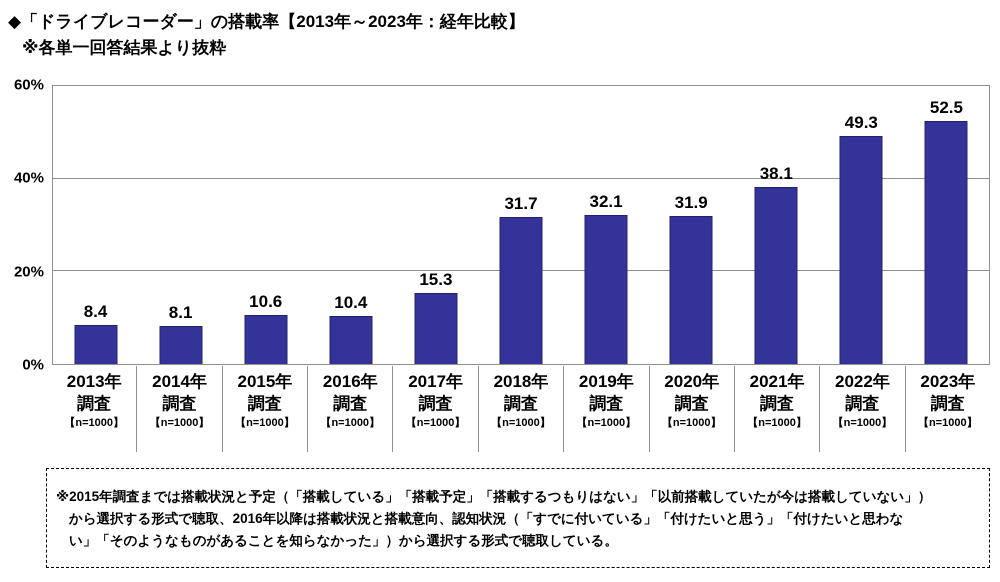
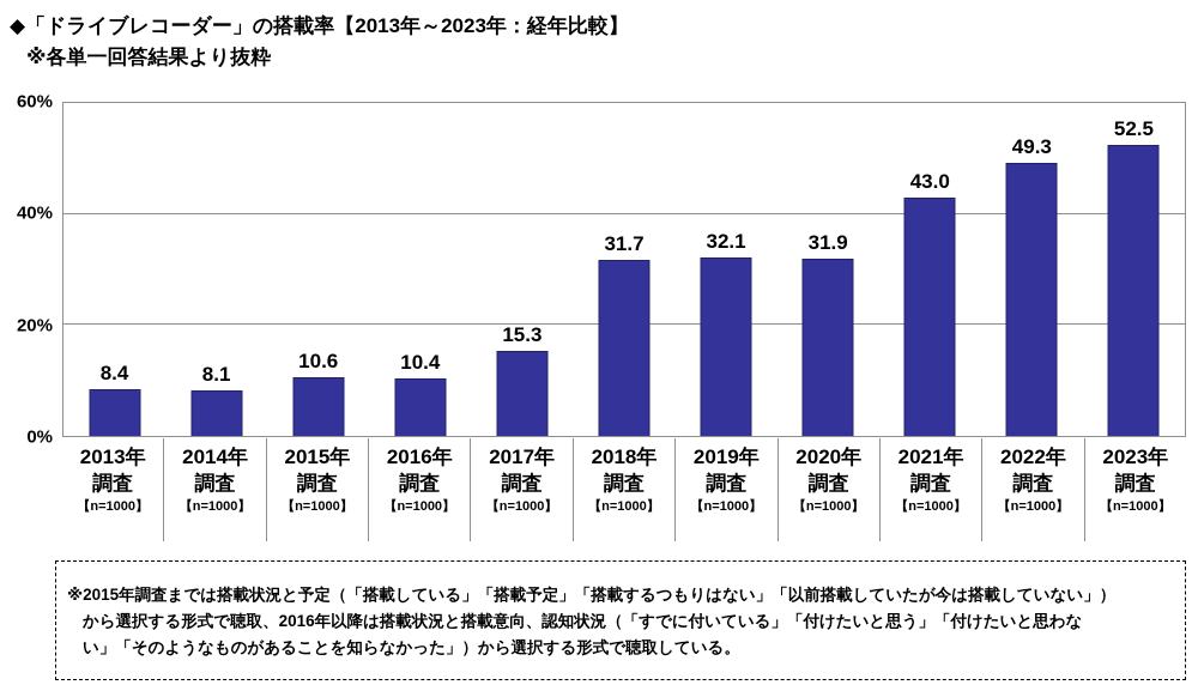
2021年: 38.1 -> 43.0
